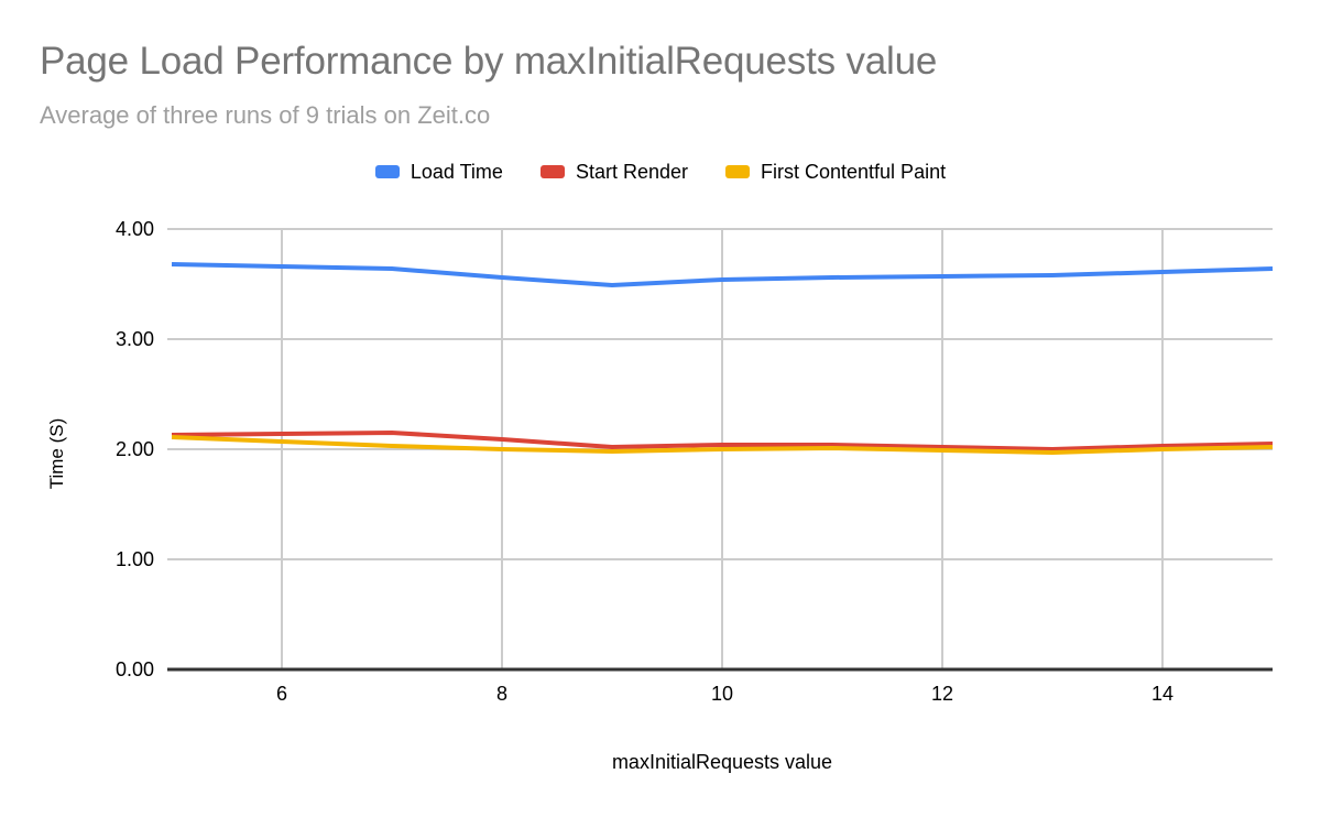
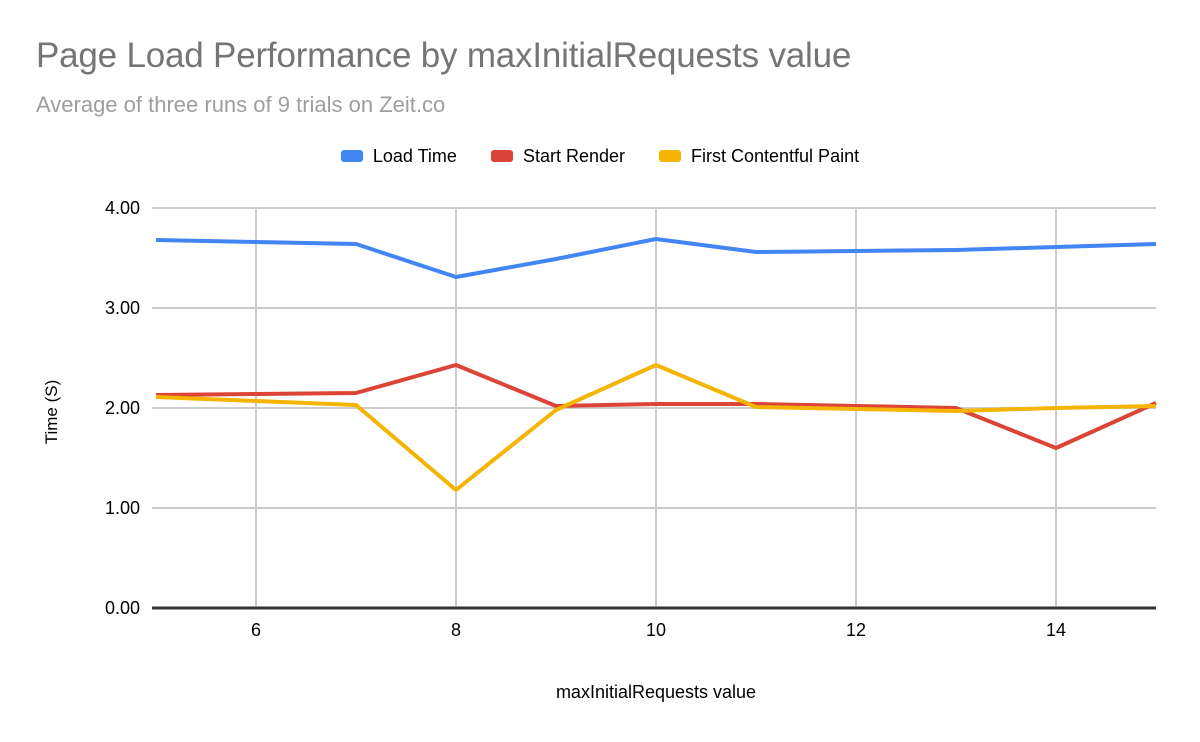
Load Time/8: 3.56 -> 3.31
Start Render/8: 2.09 -> 2.43
First Contentful Paint/8: 2.00 -> 1.18
Load Time/10: 3.54 -> 3.69
First Contentful Paint/10: 2.00 -> 2.43
Start Render/14: 2.03 -> 1.60
